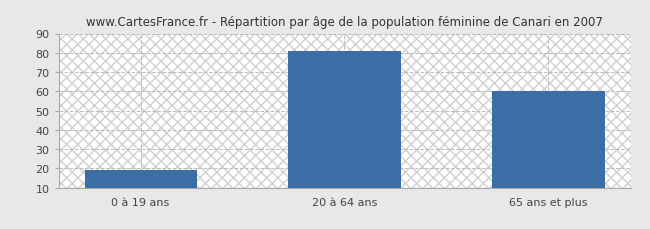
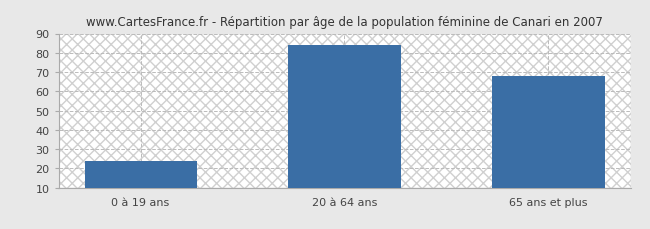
0 à 19 ans: 19 -> 24
20 à 64 ans: 81 -> 84
65 ans et plus: 60 -> 68
